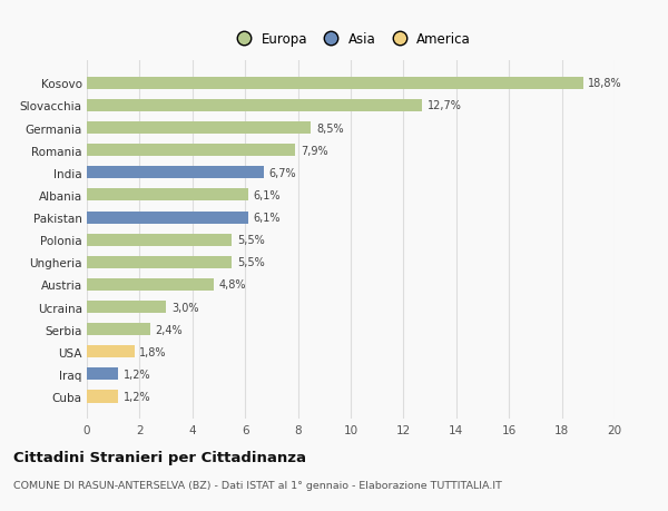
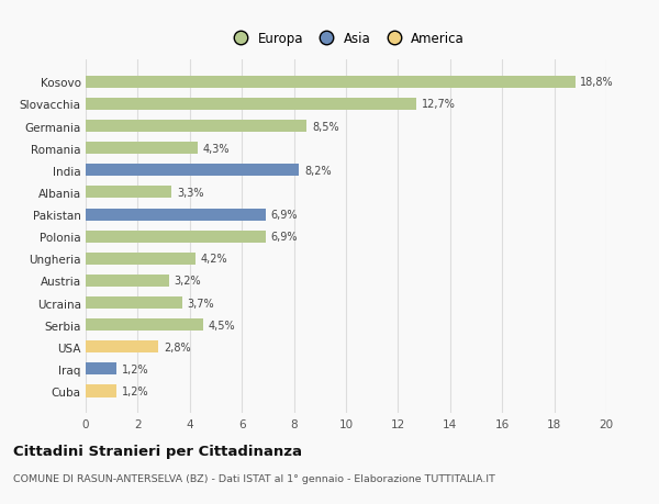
Romania: 7,9% -> 4,3%
India: 6,7% -> 8,2%
Albania: 6,1% -> 3,3%
Pakistan: 6,1% -> 6,9%
Polonia: 5,5% -> 6,9%
Ungheria: 5,5% -> 4,2%
Austria: 4,8% -> 3,2%
Ucraina: 3,0% -> 3,7%
Serbia: 2,4% -> 4,5%
USA: 1,8% -> 2,8%
